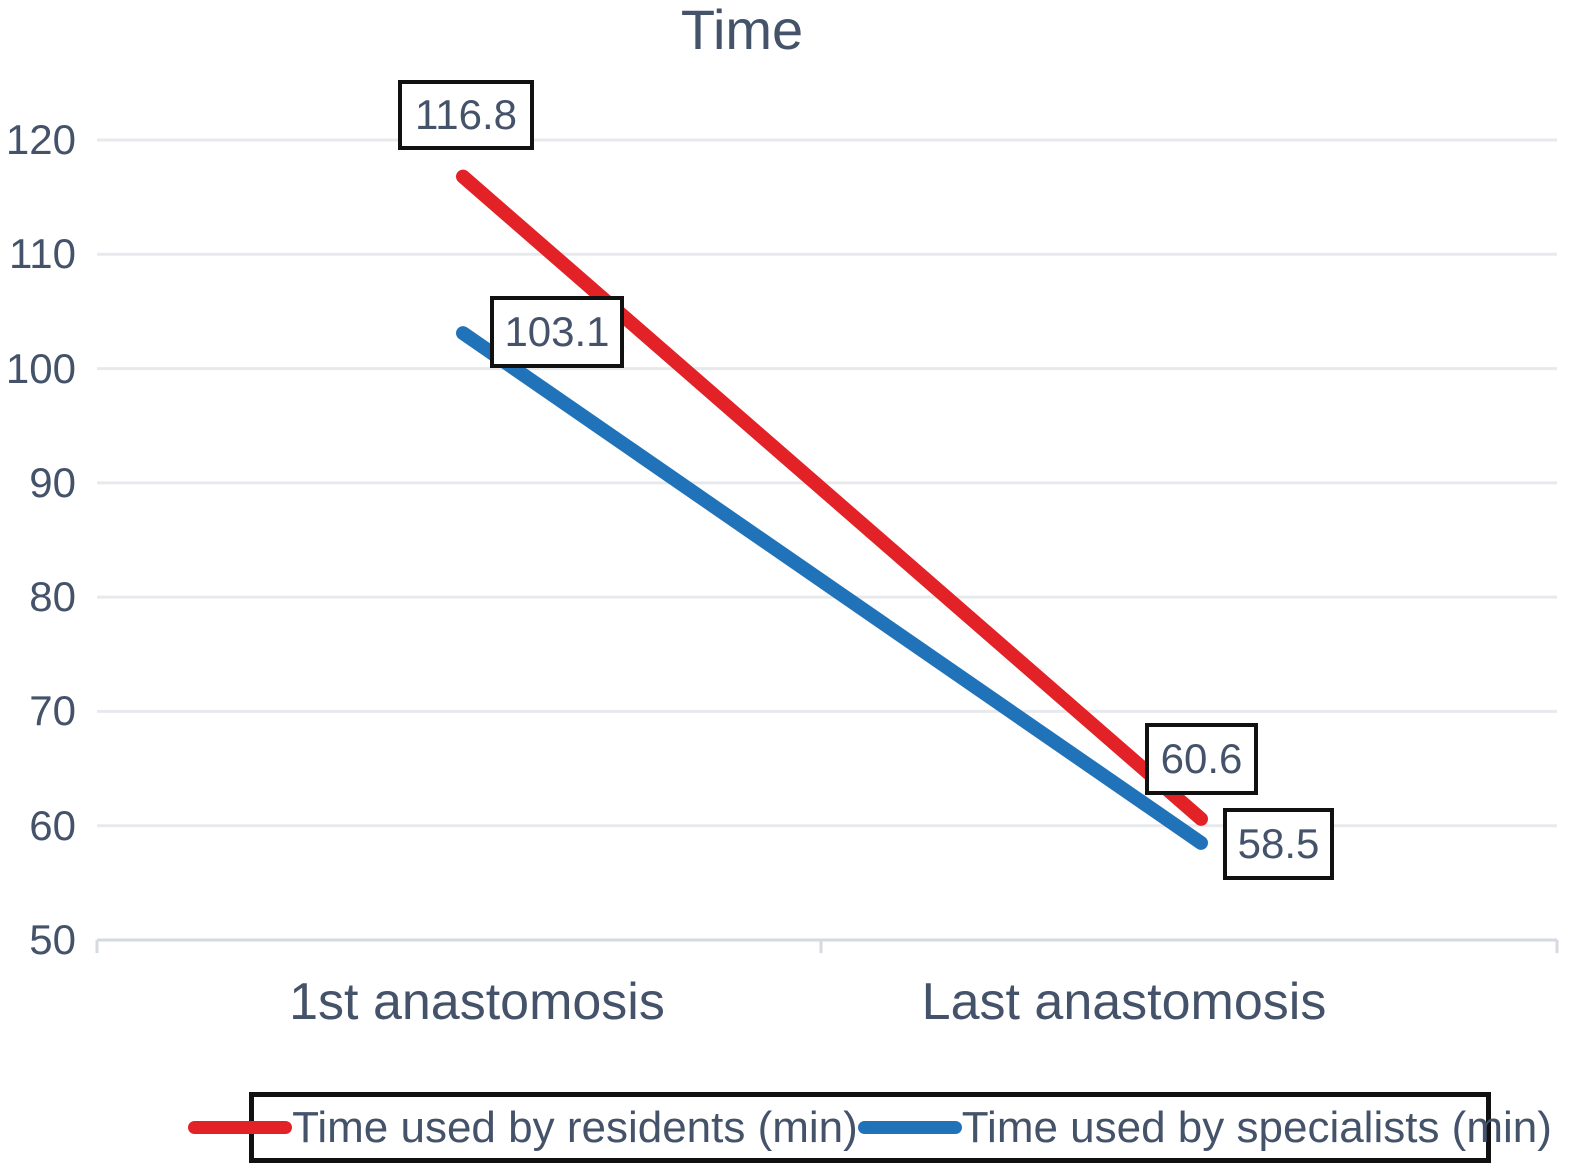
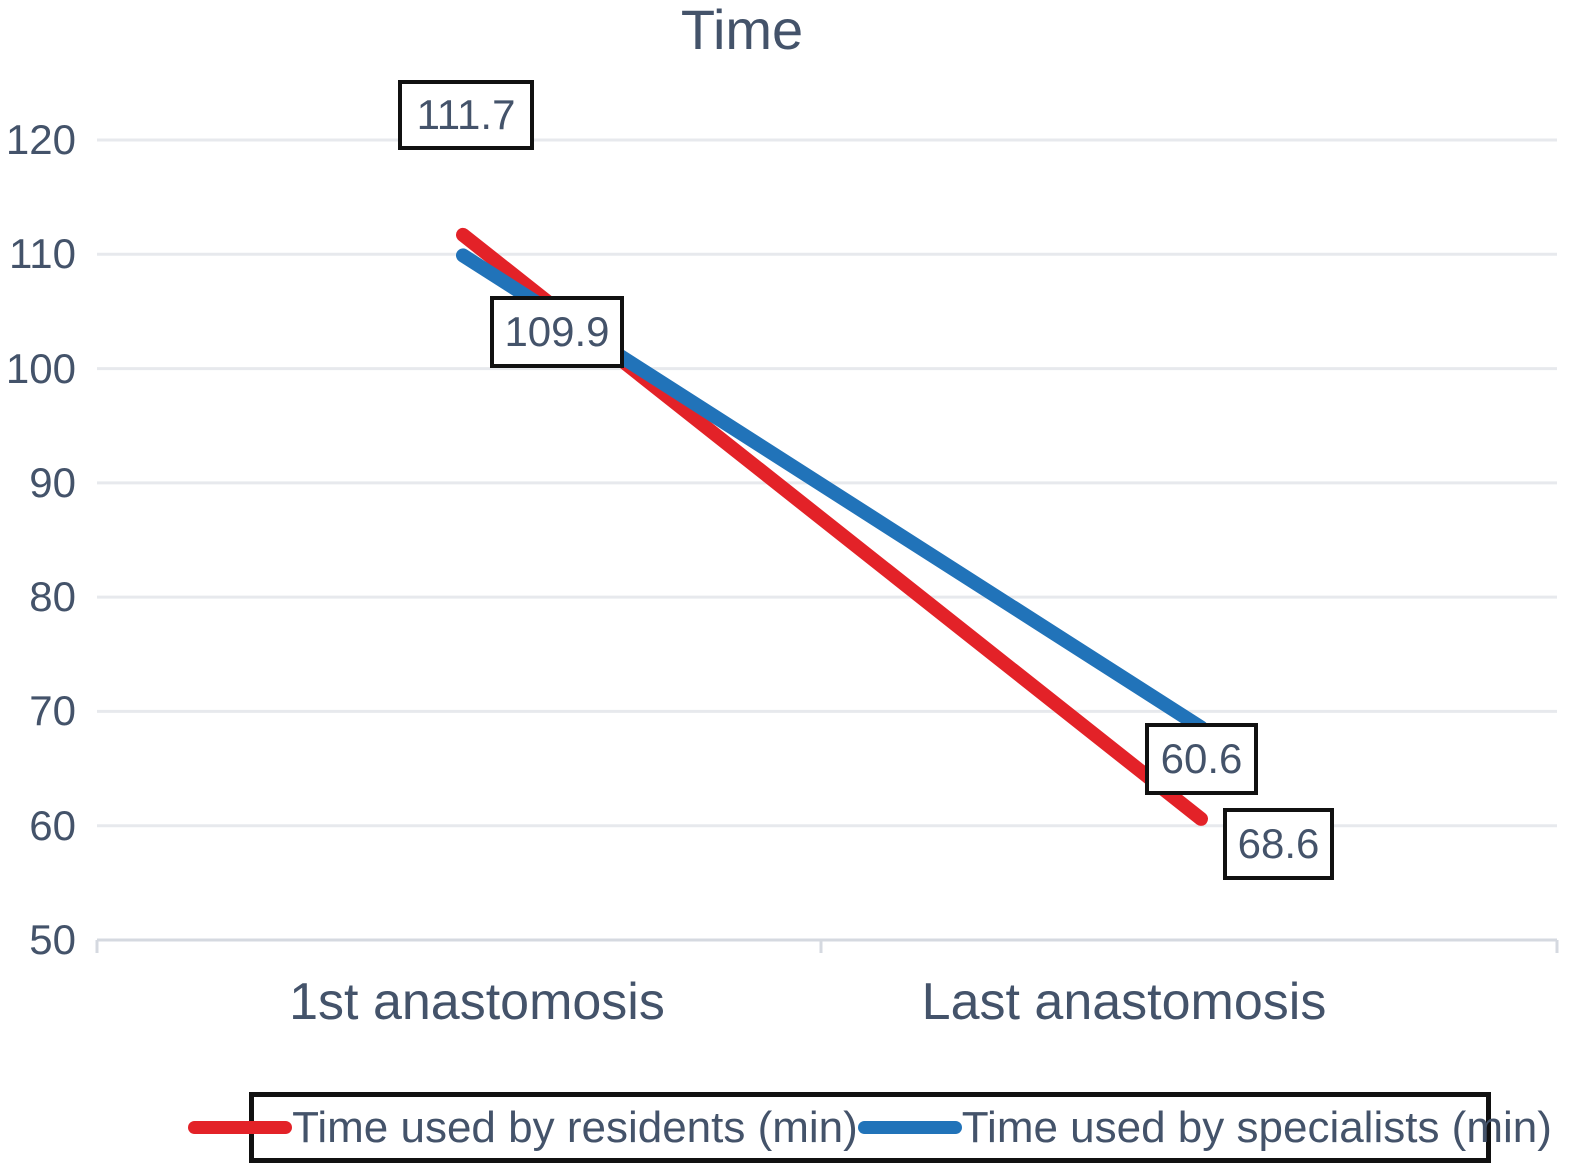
Time used by residents (min)/1st anastomosis: 116.8 -> 111.7
Time used by specialists (min)/1st anastomosis: 103.1 -> 109.9
Time used by specialists (min)/Last anastomosis: 58.5 -> 68.6
